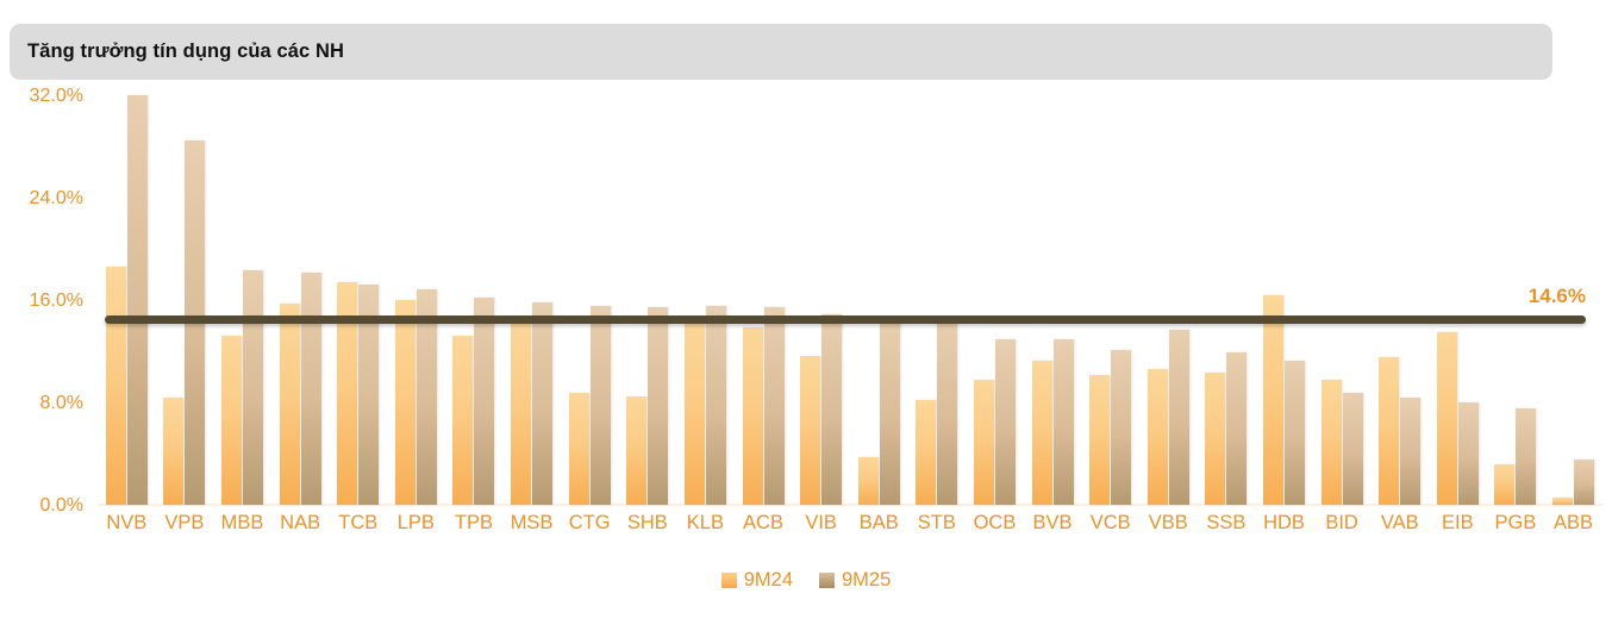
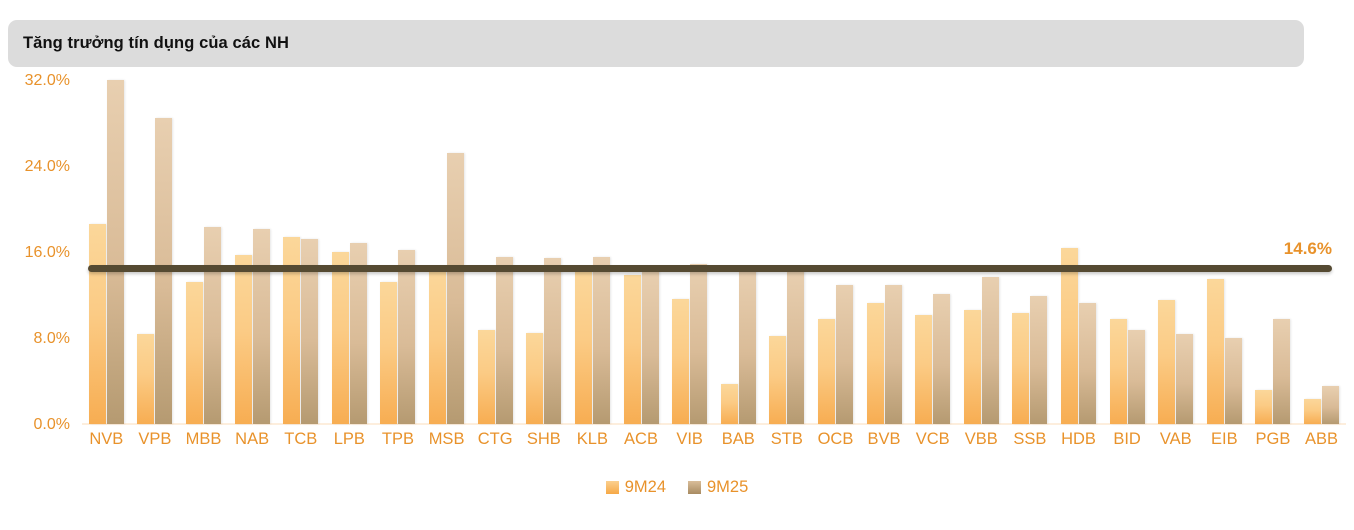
9M25/MSB: 15.8% -> 25.2%
9M25/ACB: 15.4% -> 14.3%
9M25/PGB: 7.5% -> 9.8%
9M24/ABB: 0.6% -> 2.3%
